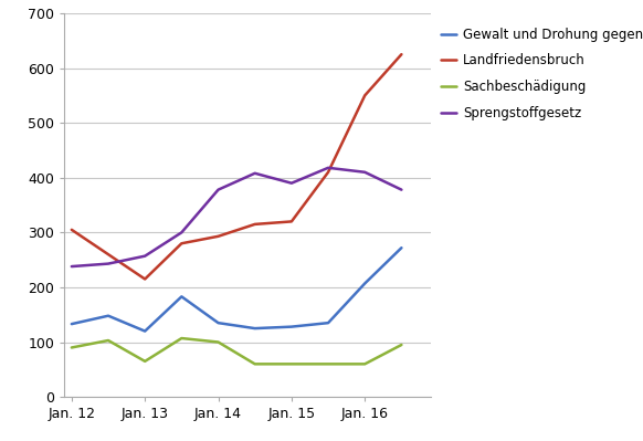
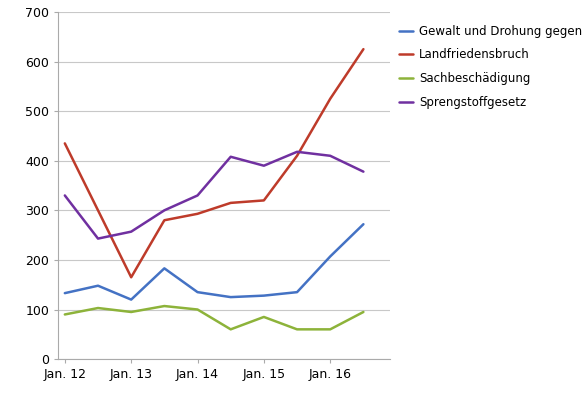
Landfriedensbruch/Jan. 12: 305 -> 435
Sprengstoffgesetz/Jan. 12: 238 -> 330
Landfriedensbruch/Jan. 13: 215 -> 165
Sachbeschädigung/Jan. 13: 65 -> 95
Sprengstoffgesetz/Jan. 14: 378 -> 330
Sachbeschädigung/Jan. 15: 60 -> 85
Landfriedensbruch/Jan. 16: 550 -> 525
